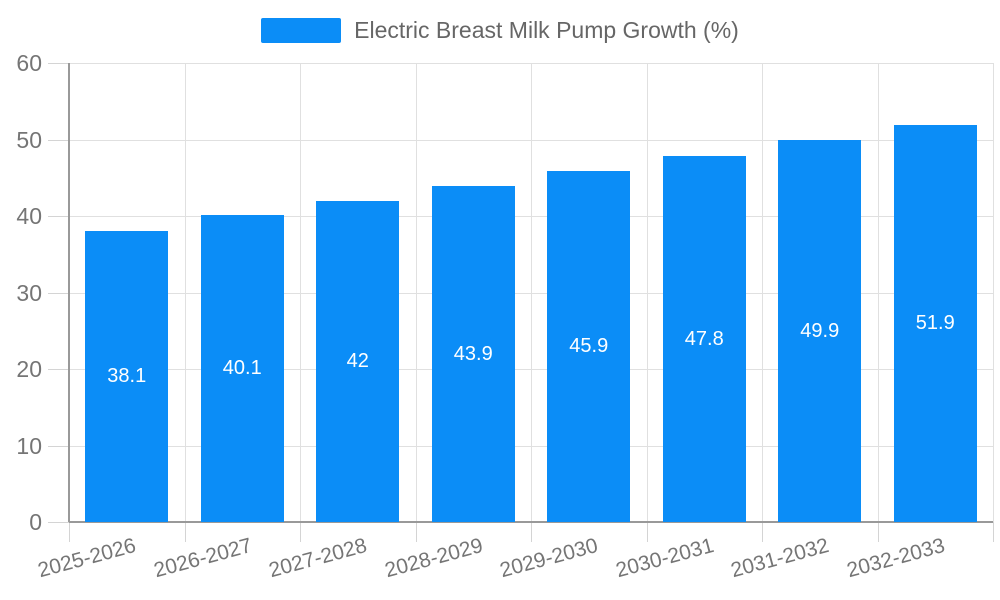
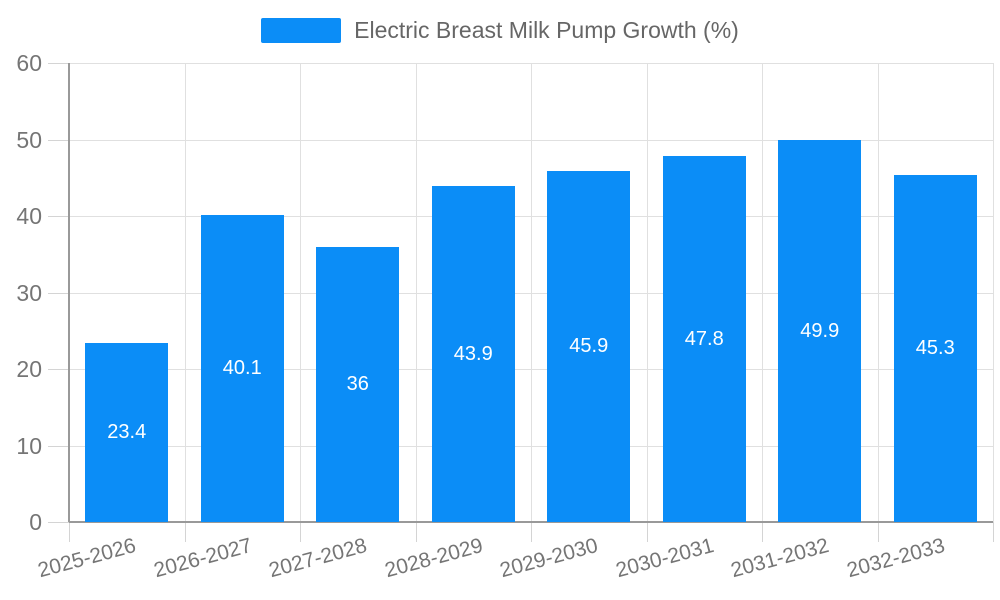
2025-2026: 38.1 -> 23.4
2027-2028: 42 -> 36
2032-2033: 51.9 -> 45.3
